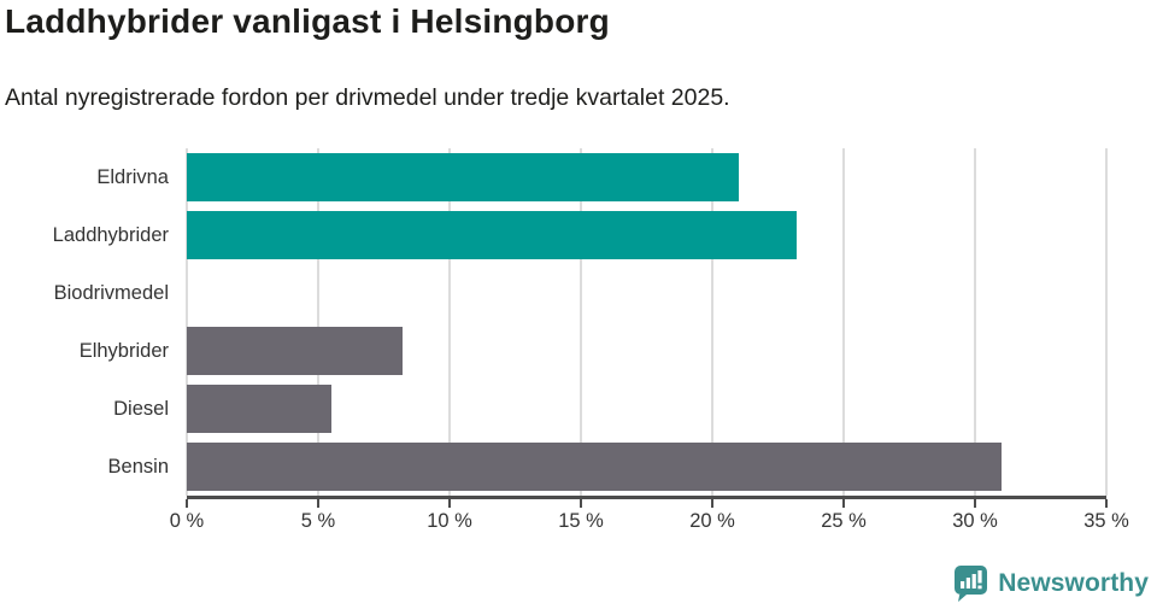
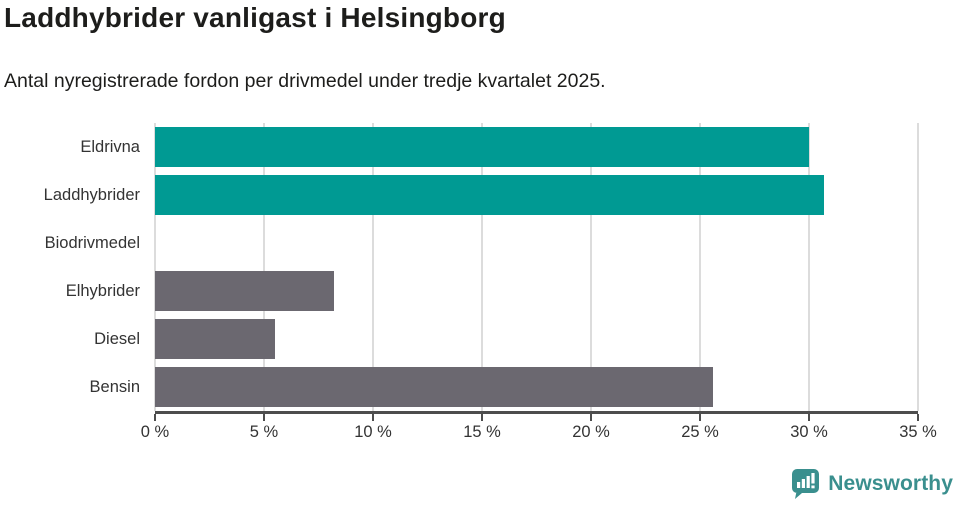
Eldrivna: 21.0% -> 30.0%
Laddhybrider: 23.2% -> 30.7%
Bensin: 31.0% -> 25.6%
